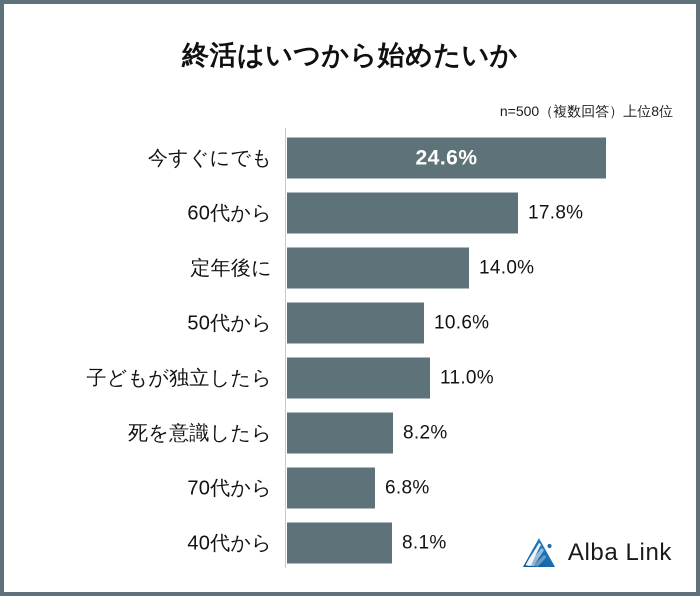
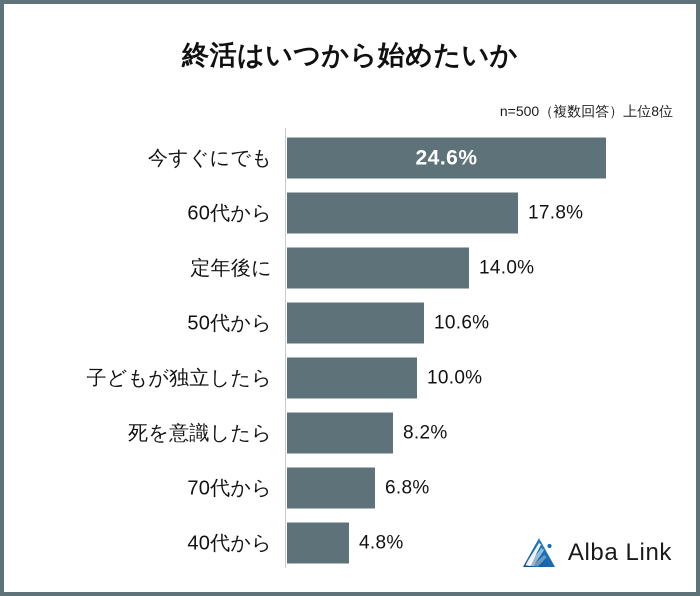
子どもが独立したら: 11.0% -> 10.0%
40代から: 8.1% -> 4.8%
